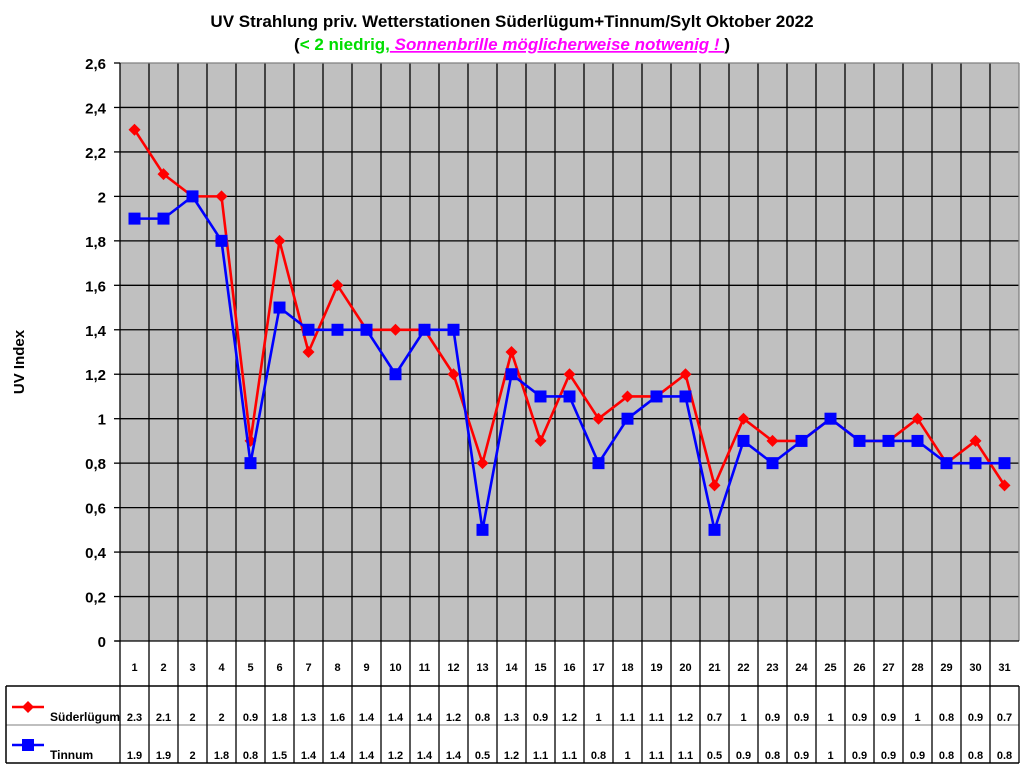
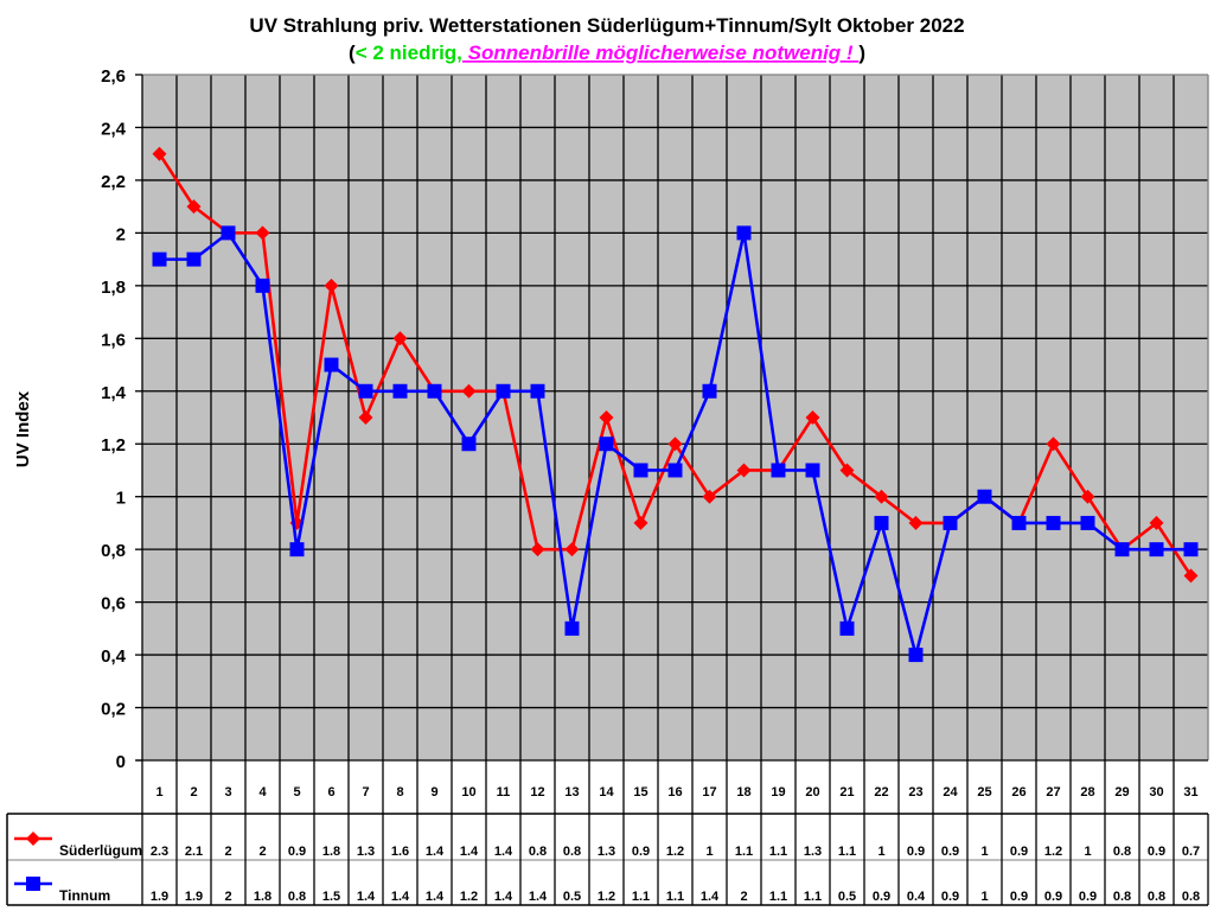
Süderlügum/12: 1.2 -> 0.8
Tinnum/17: 0.8 -> 1.4
Tinnum/18: 1 -> 2
Süderlügum/20: 1.2 -> 1.3
Süderlügum/21: 0.7 -> 1.1
Tinnum/23: 0.8 -> 0.4
Süderlügum/27: 0.9 -> 1.2
